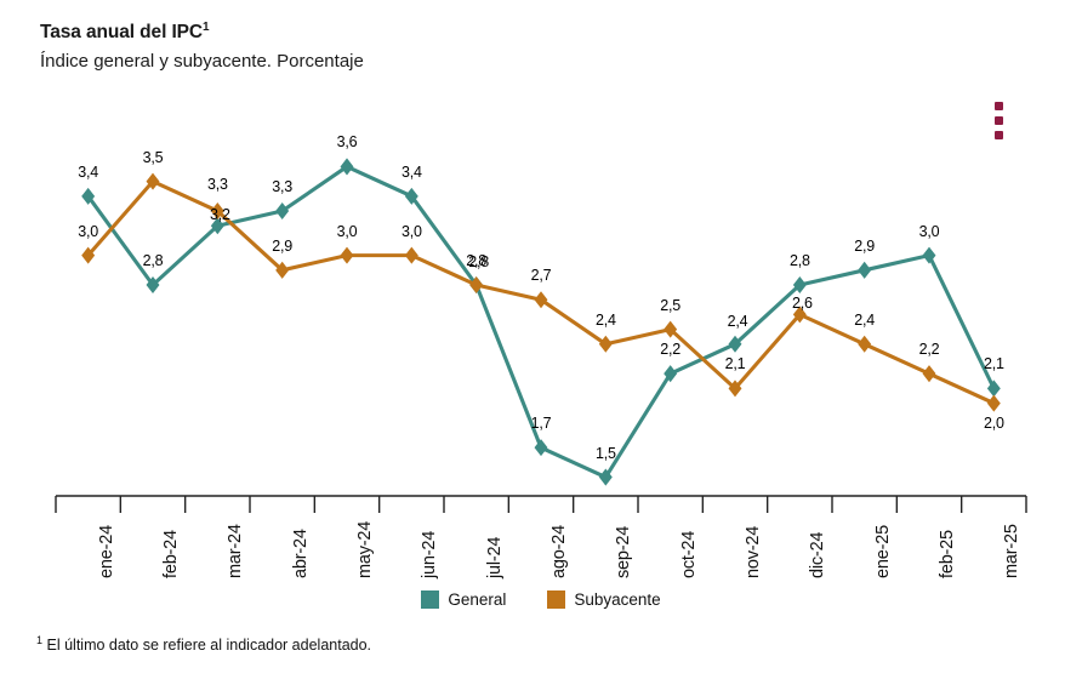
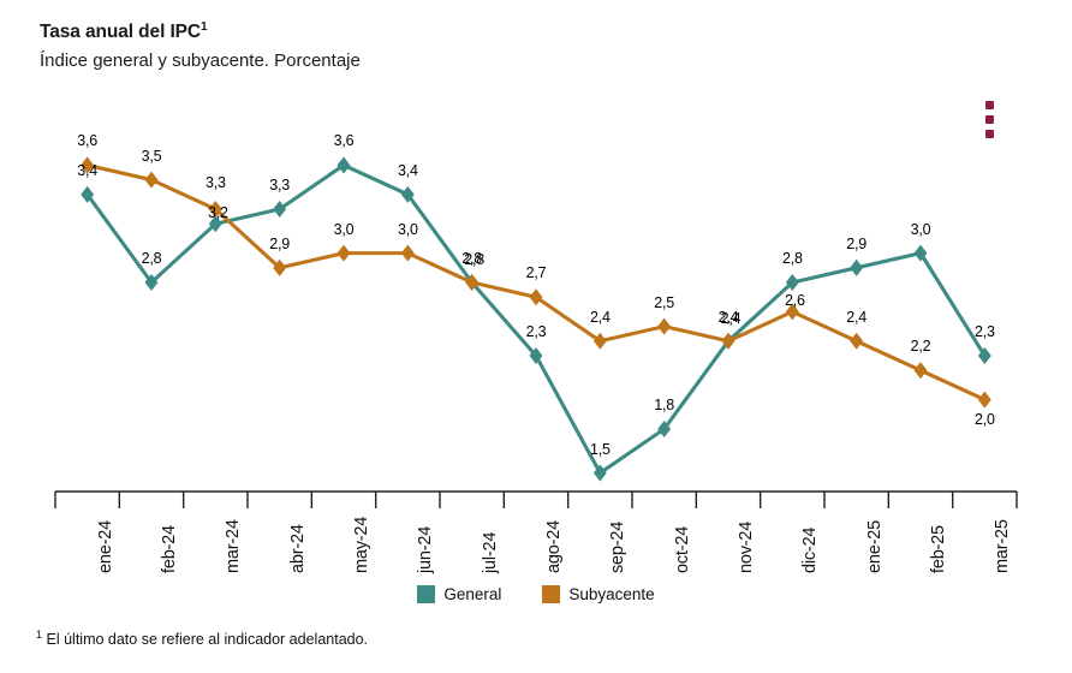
Subyacente/ene-24: 3,0 -> 3,6
General/ago-24: 1,7 -> 2,3
General/oct-24: 2,2 -> 1,8
Subyacente/nov-24: 2,1 -> 2,4
General/mar-25: 2,1 -> 2,3
